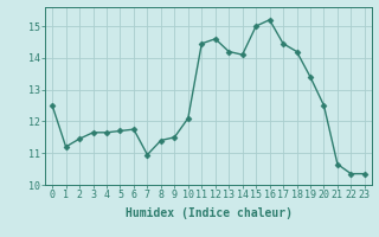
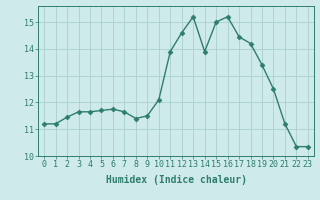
0: 12.50 -> 11.20
7: 10.95 -> 11.65
11: 14.45 -> 13.90
13: 14.20 -> 15.20
14: 14.10 -> 13.90
21: 10.65 -> 11.20
